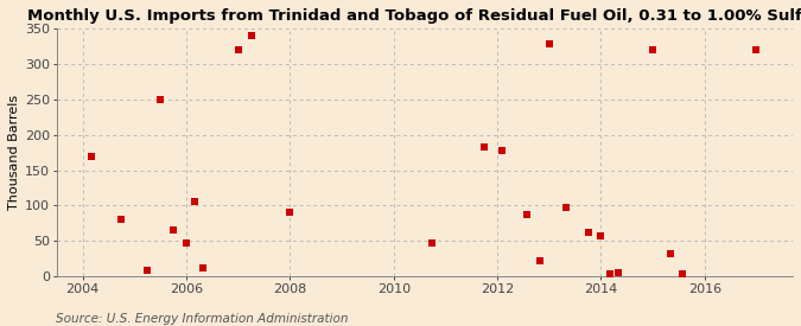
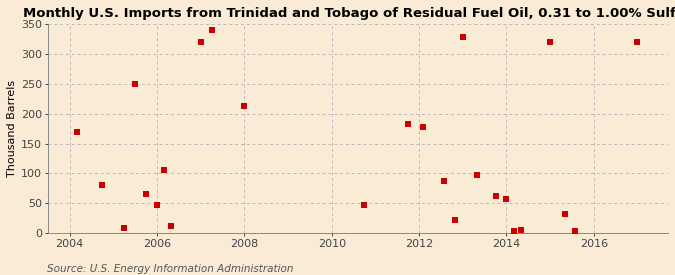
2008: 90 -> 212
